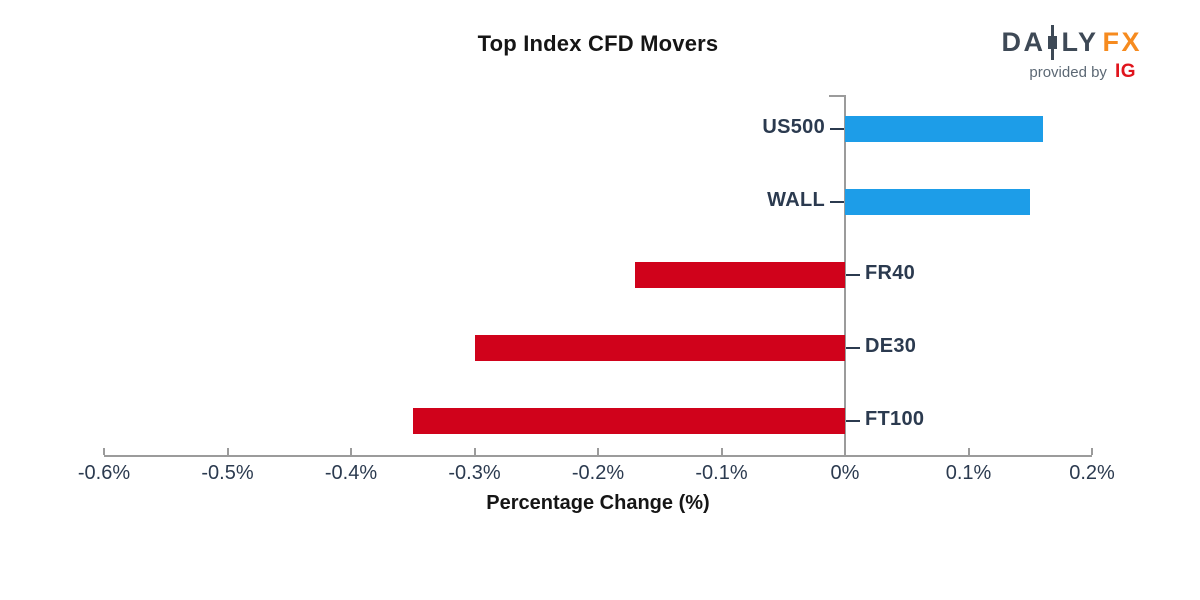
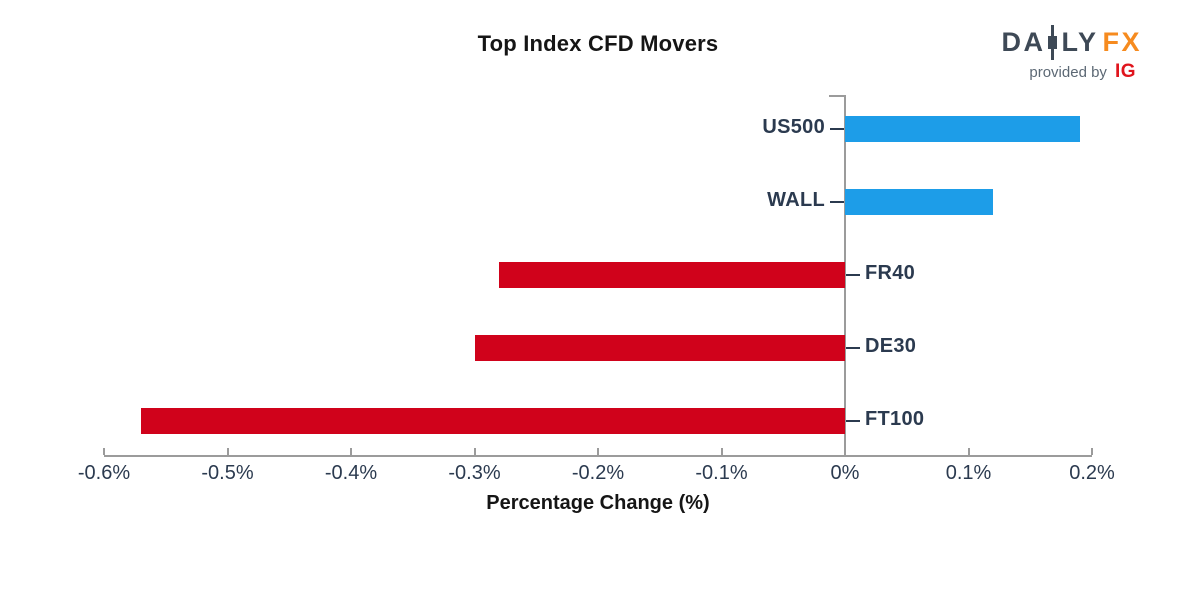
US500: 0.16% -> 0.19%
WALL: 0.15% -> 0.12%
FR40: -0.17% -> -0.28%
FT100: -0.35% -> -0.57%
